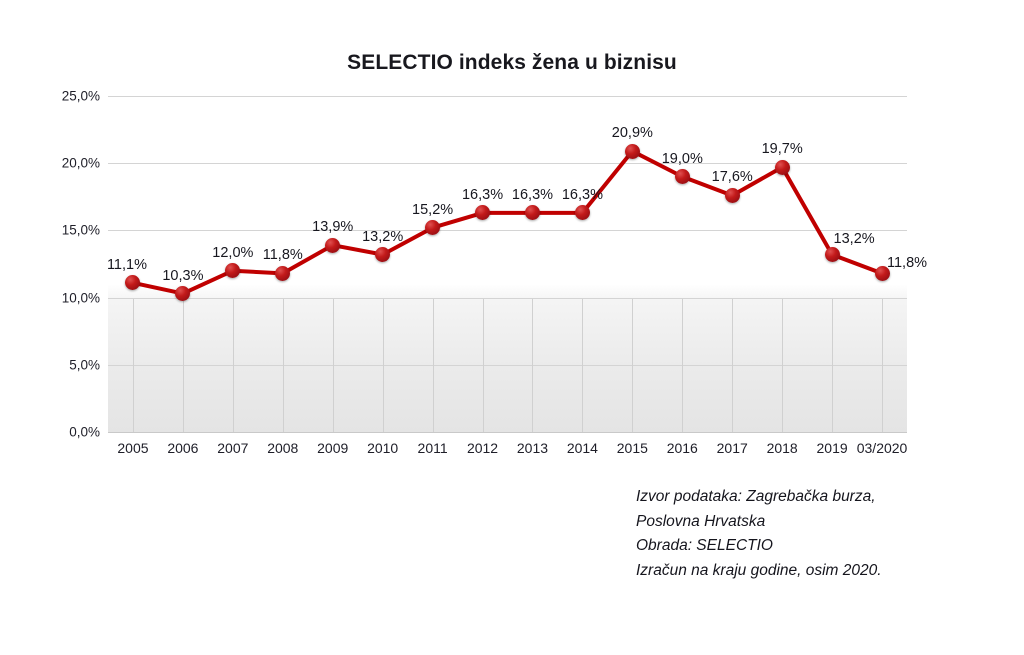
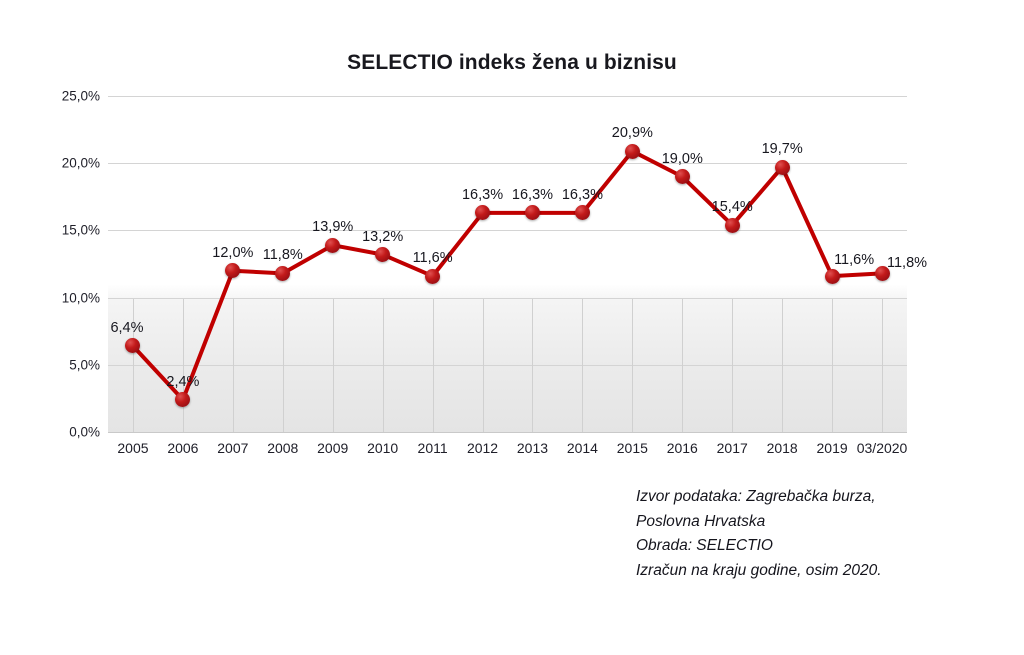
2005: 11,1% -> 6,4%
2006: 10,3% -> 2,4%
2011: 15,2% -> 11,6%
2017: 17,6% -> 15,4%
2019: 13,2% -> 11,6%
